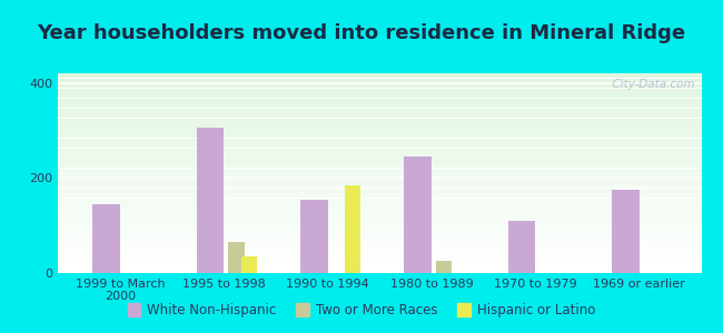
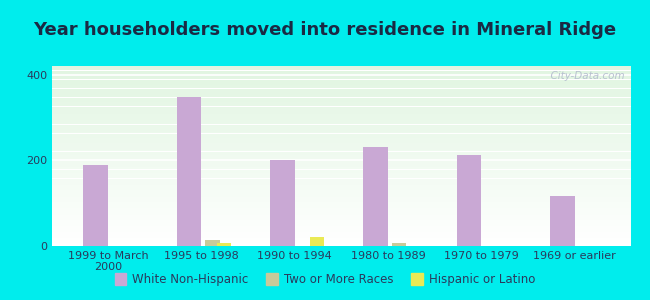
White Non-Hispanic/1999 to March 2000: 145 -> 188
White Non-Hispanic/1995 to 1998: 305 -> 348
Two or More Races/1995 to 1998: 65 -> 13
Hispanic or Latino/1995 to 1998: 35 -> 8
White Non-Hispanic/1990 to 1994: 155 -> 200
Hispanic or Latino/1990 to 1994: 185 -> 20
White Non-Hispanic/1980 to 1989: 245 -> 232
Two or More Races/1980 to 1989: 25 -> 8
White Non-Hispanic/1970 to 1979: 110 -> 213
White Non-Hispanic/1969 or earlier: 175 -> 117
